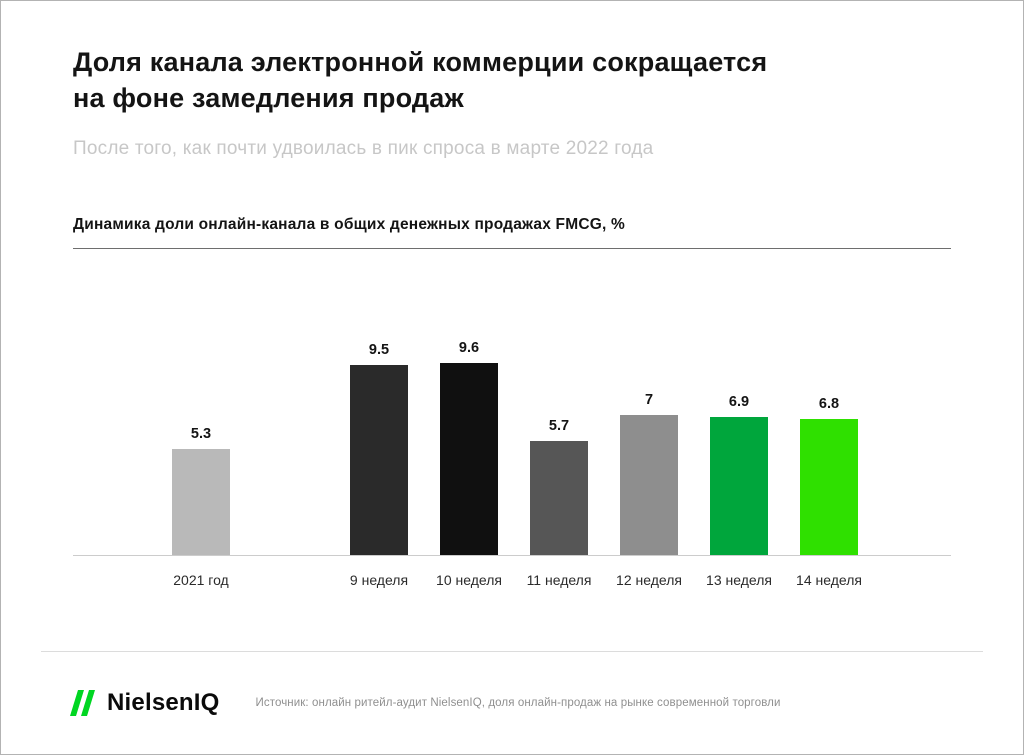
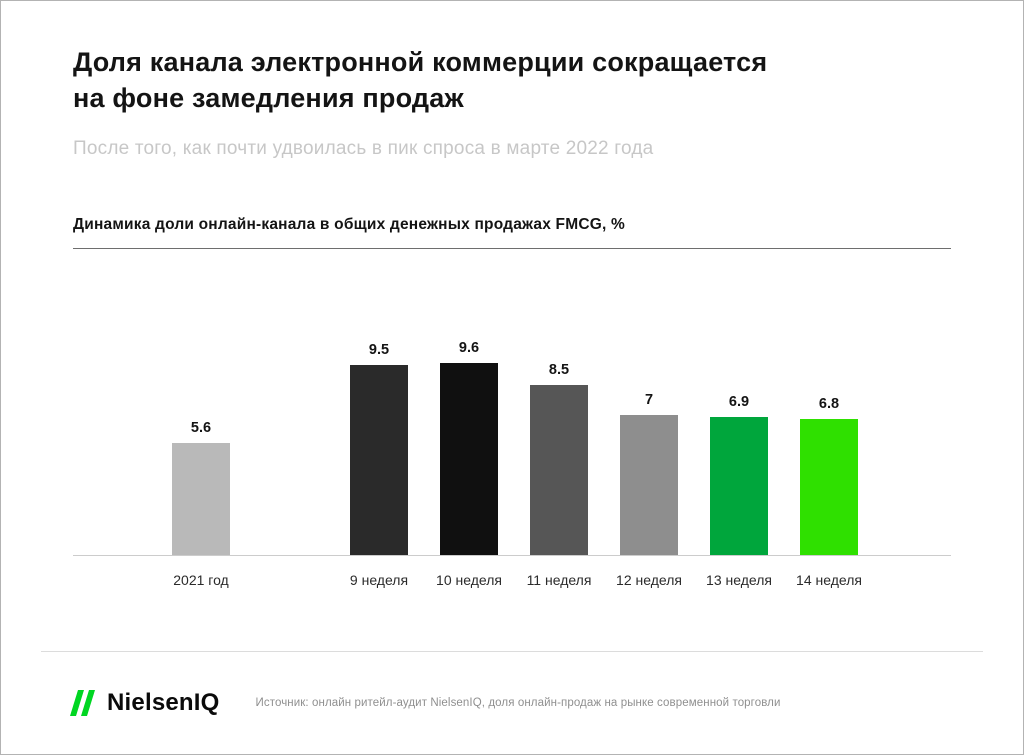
2021 год: 5.3 -> 5.6
11 неделя: 5.7 -> 8.5
